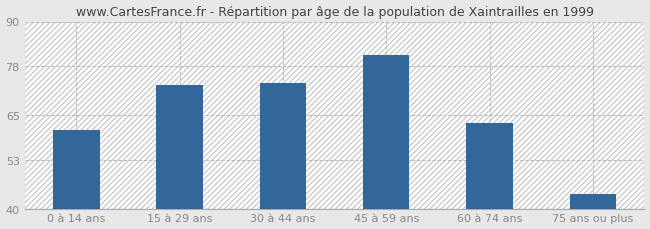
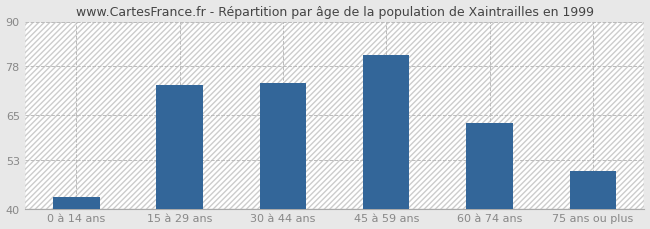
0 à 14 ans: 61.0 -> 43.0
75 ans ou plus: 44.0 -> 50.0
